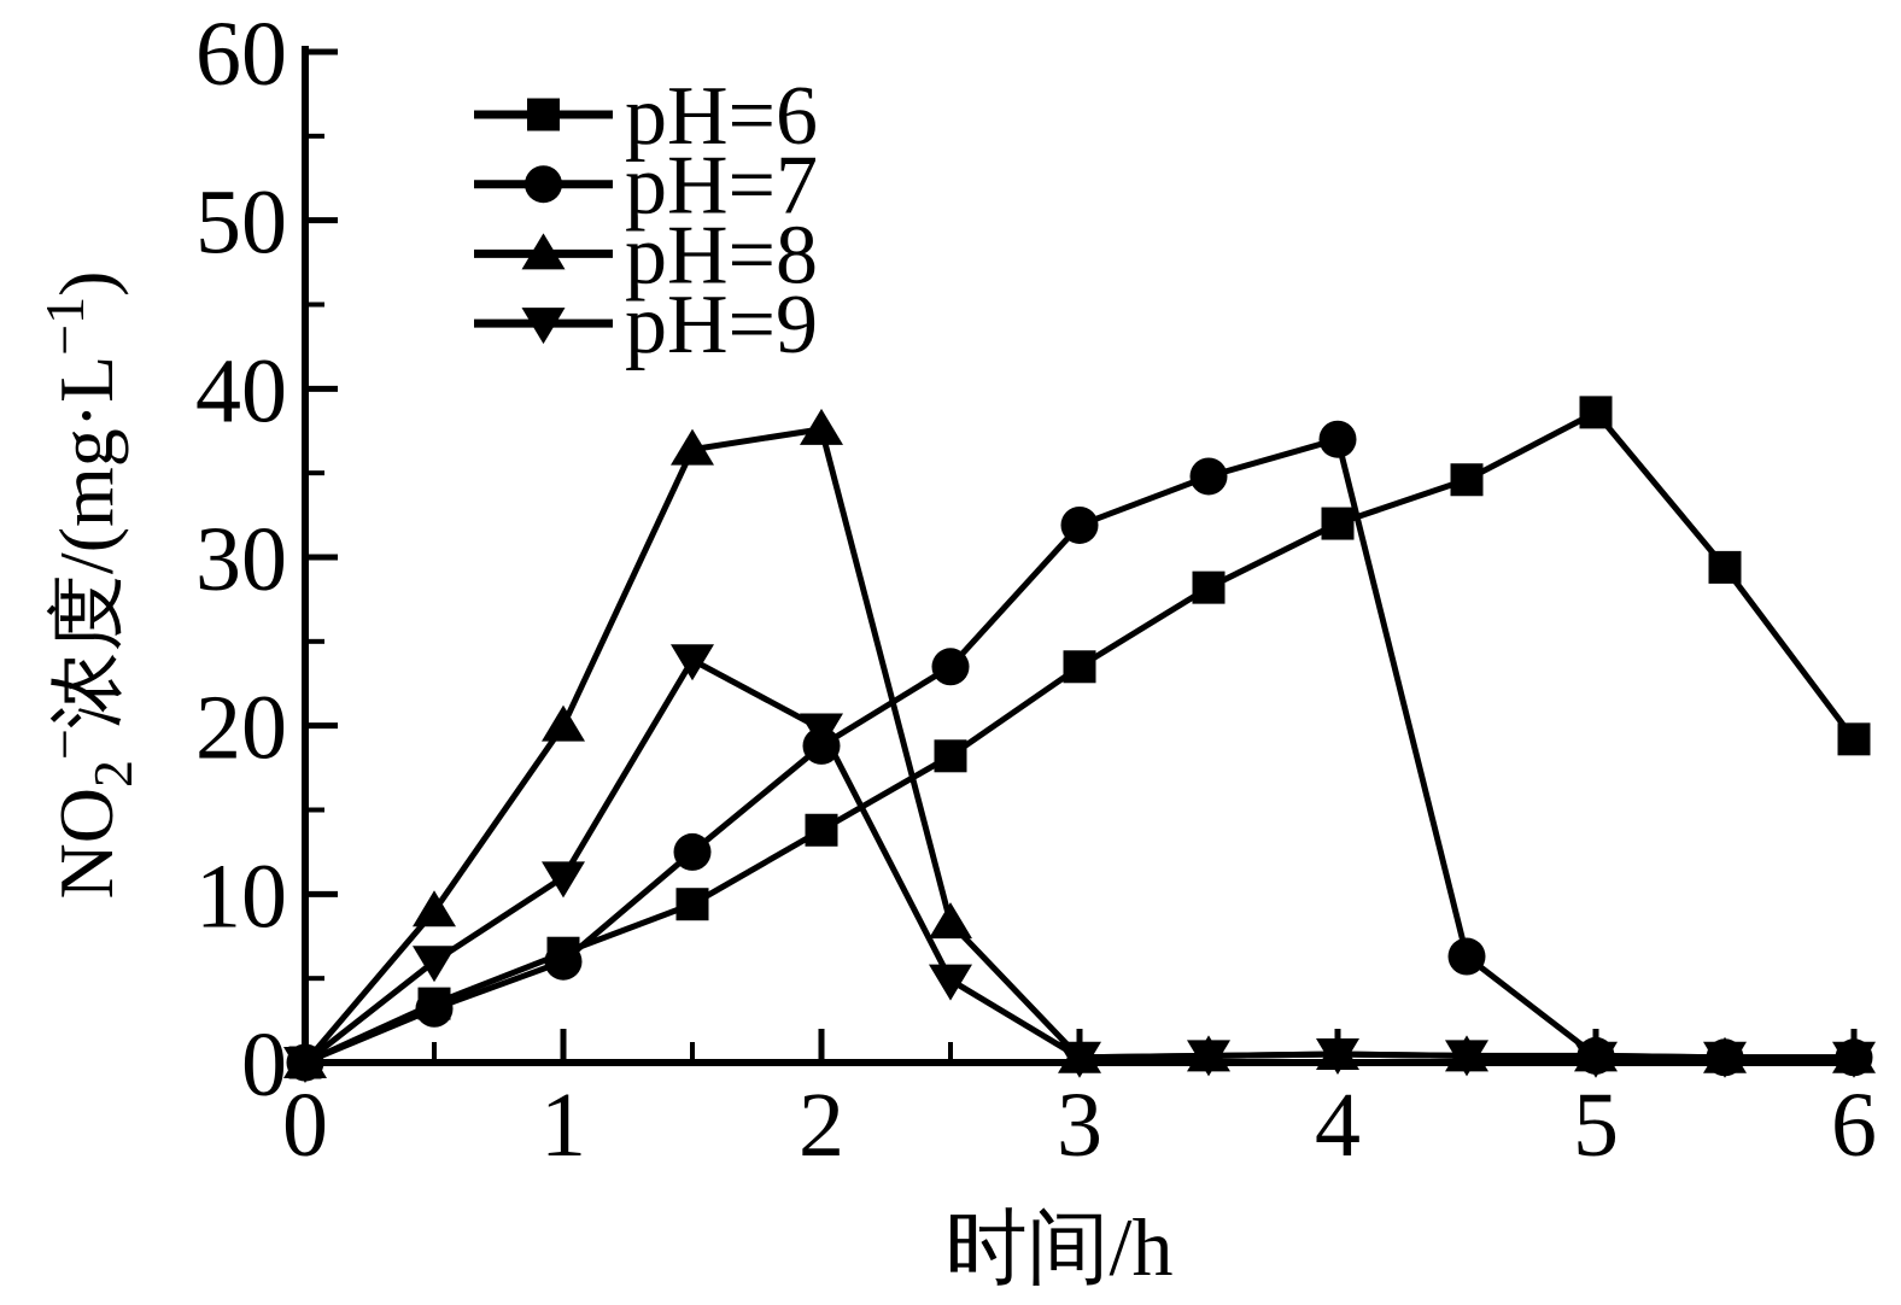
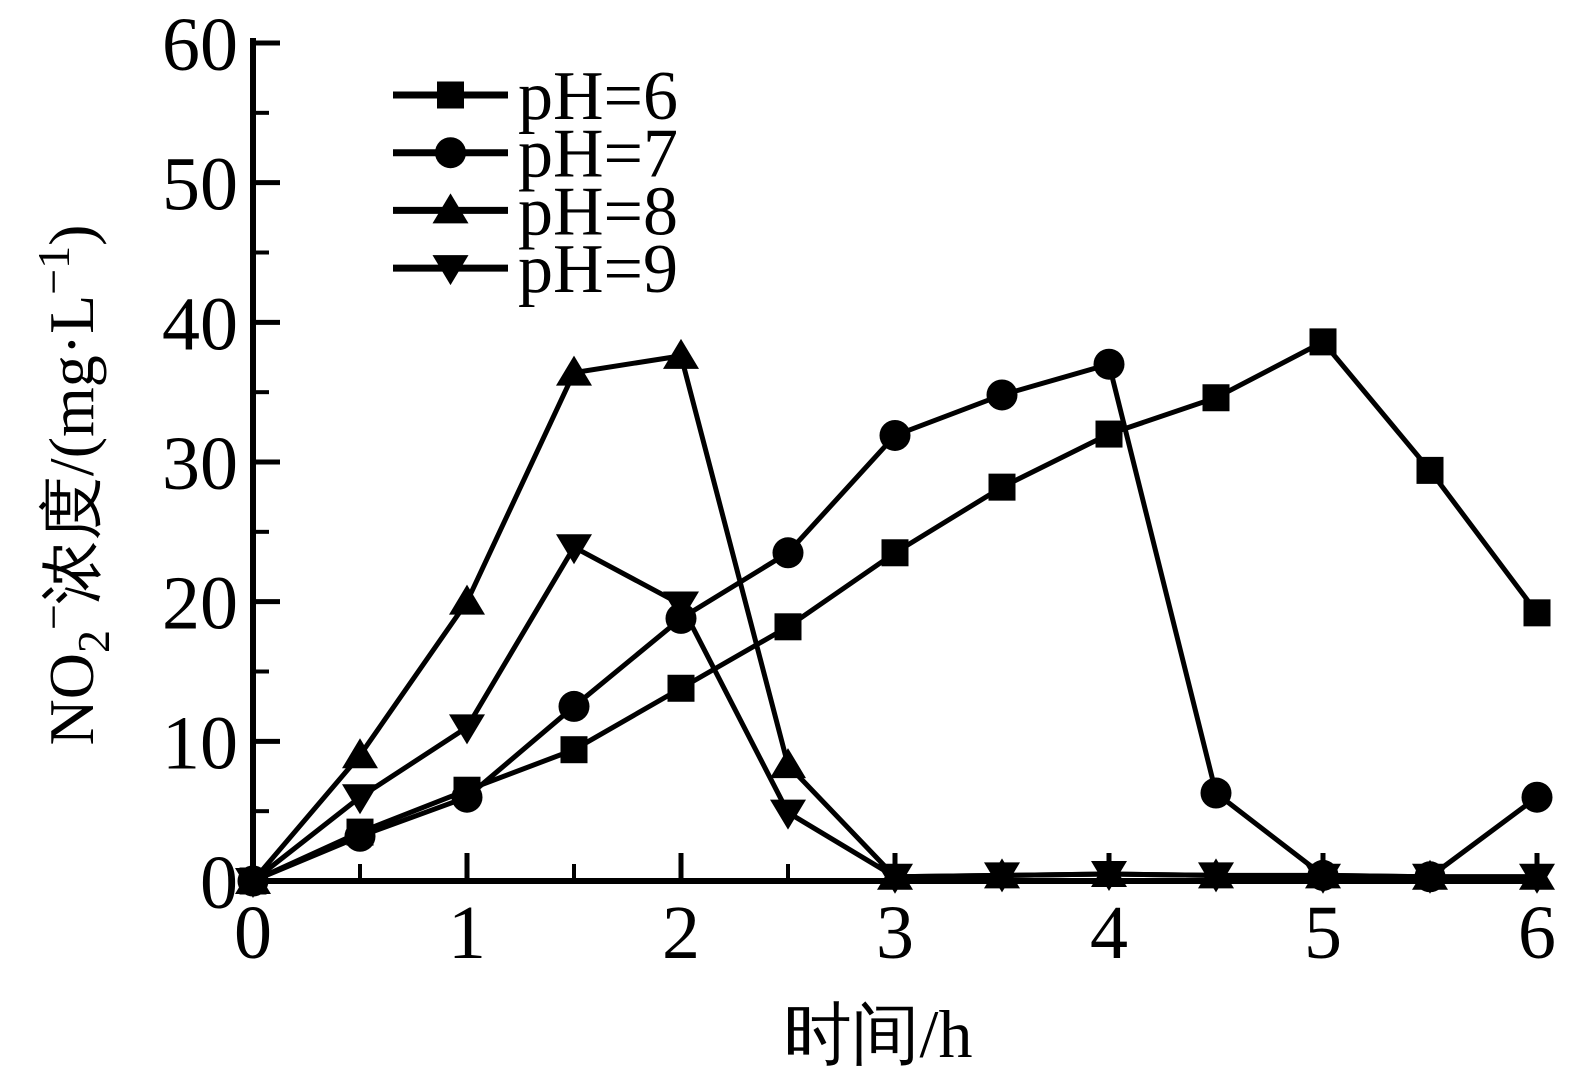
pH=7/6: 0.3 -> 6.0
